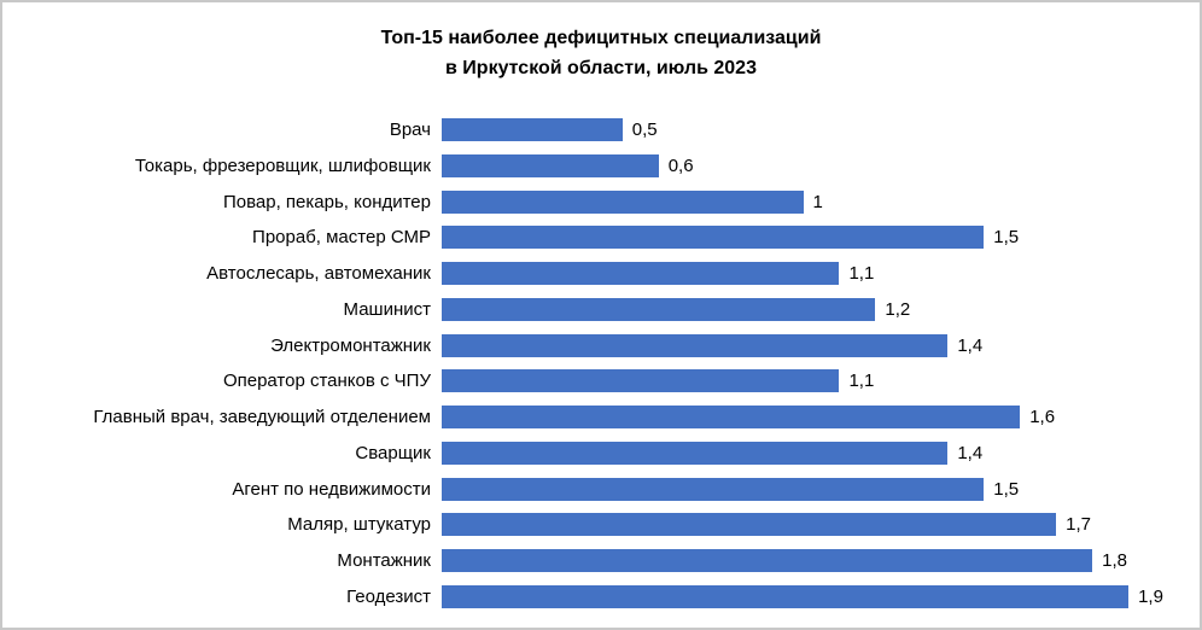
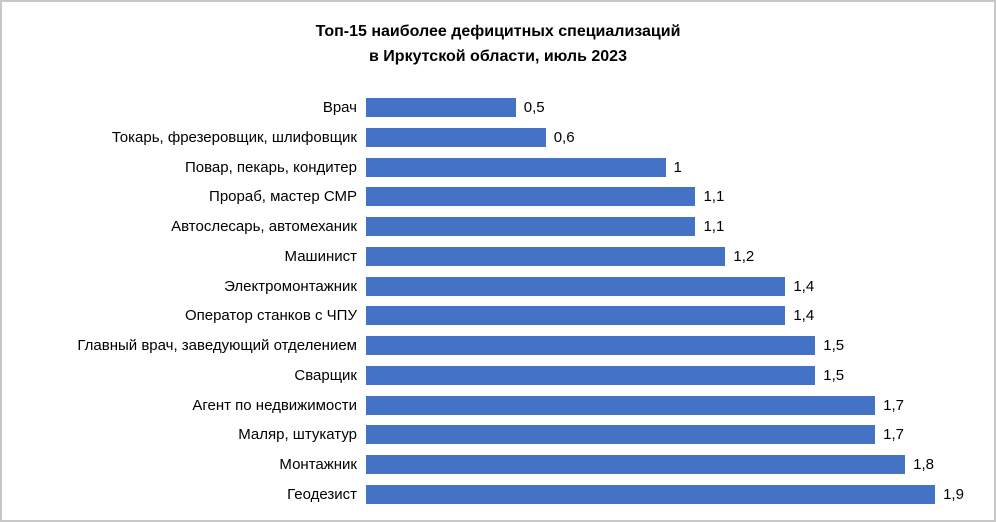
Прораб, мастер СМР: 1,5 -> 1,1
Оператор станков с ЧПУ: 1,1 -> 1,4
Главный врач, заведующий отделением: 1,6 -> 1,5
Сварщик: 1,4 -> 1,5
Агент по недвижимости: 1,5 -> 1,7
